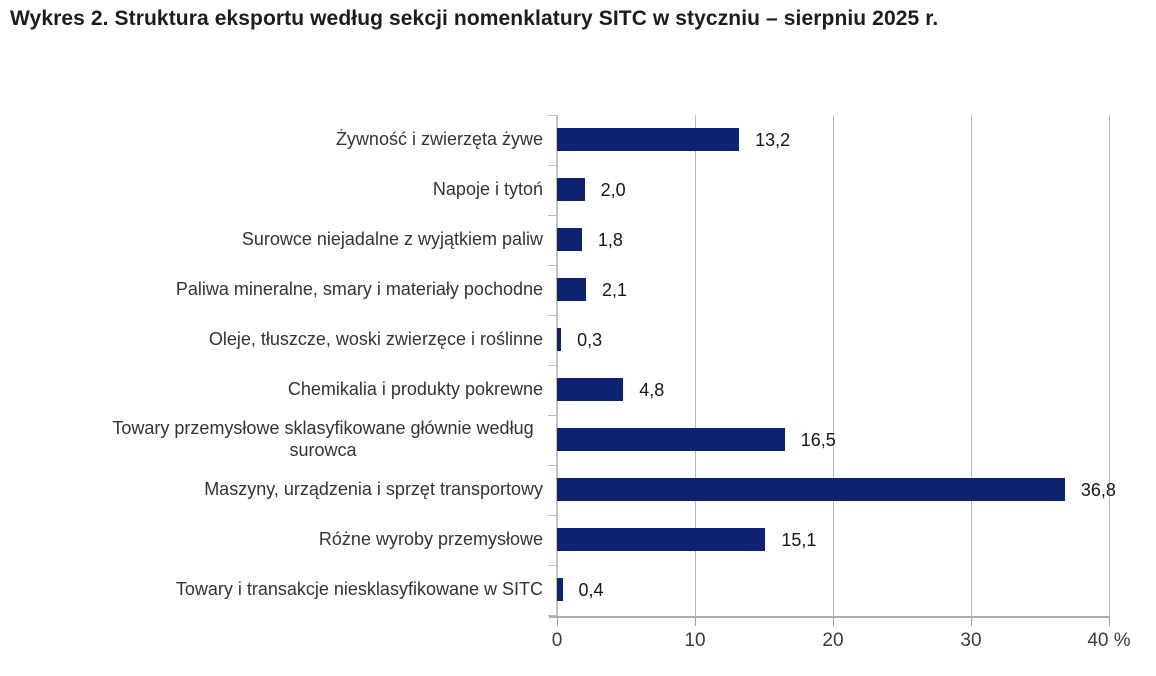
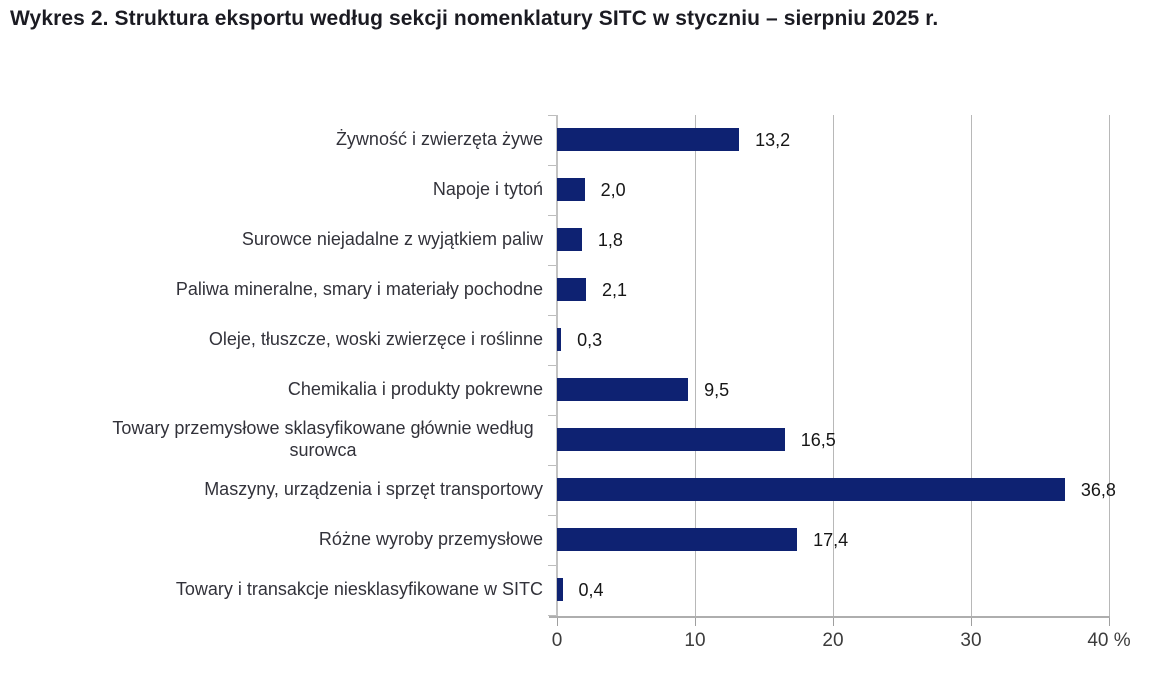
Chemikalia i produkty pokrewne: 4,8 -> 9,5
Różne wyroby przemysłowe: 15,1 -> 17,4
